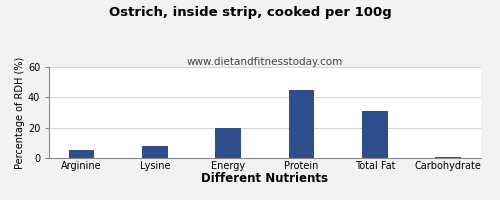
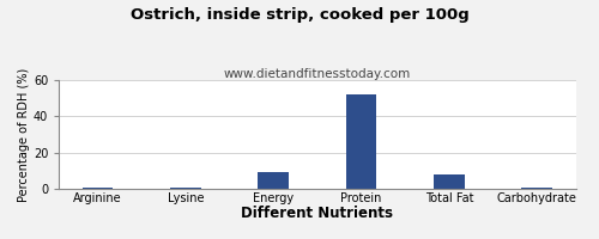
Arginine: 5 -> 0
Lysine: 8 -> 1
Energy: 20 -> 9
Protein: 45 -> 52
Total Fat: 31 -> 8
